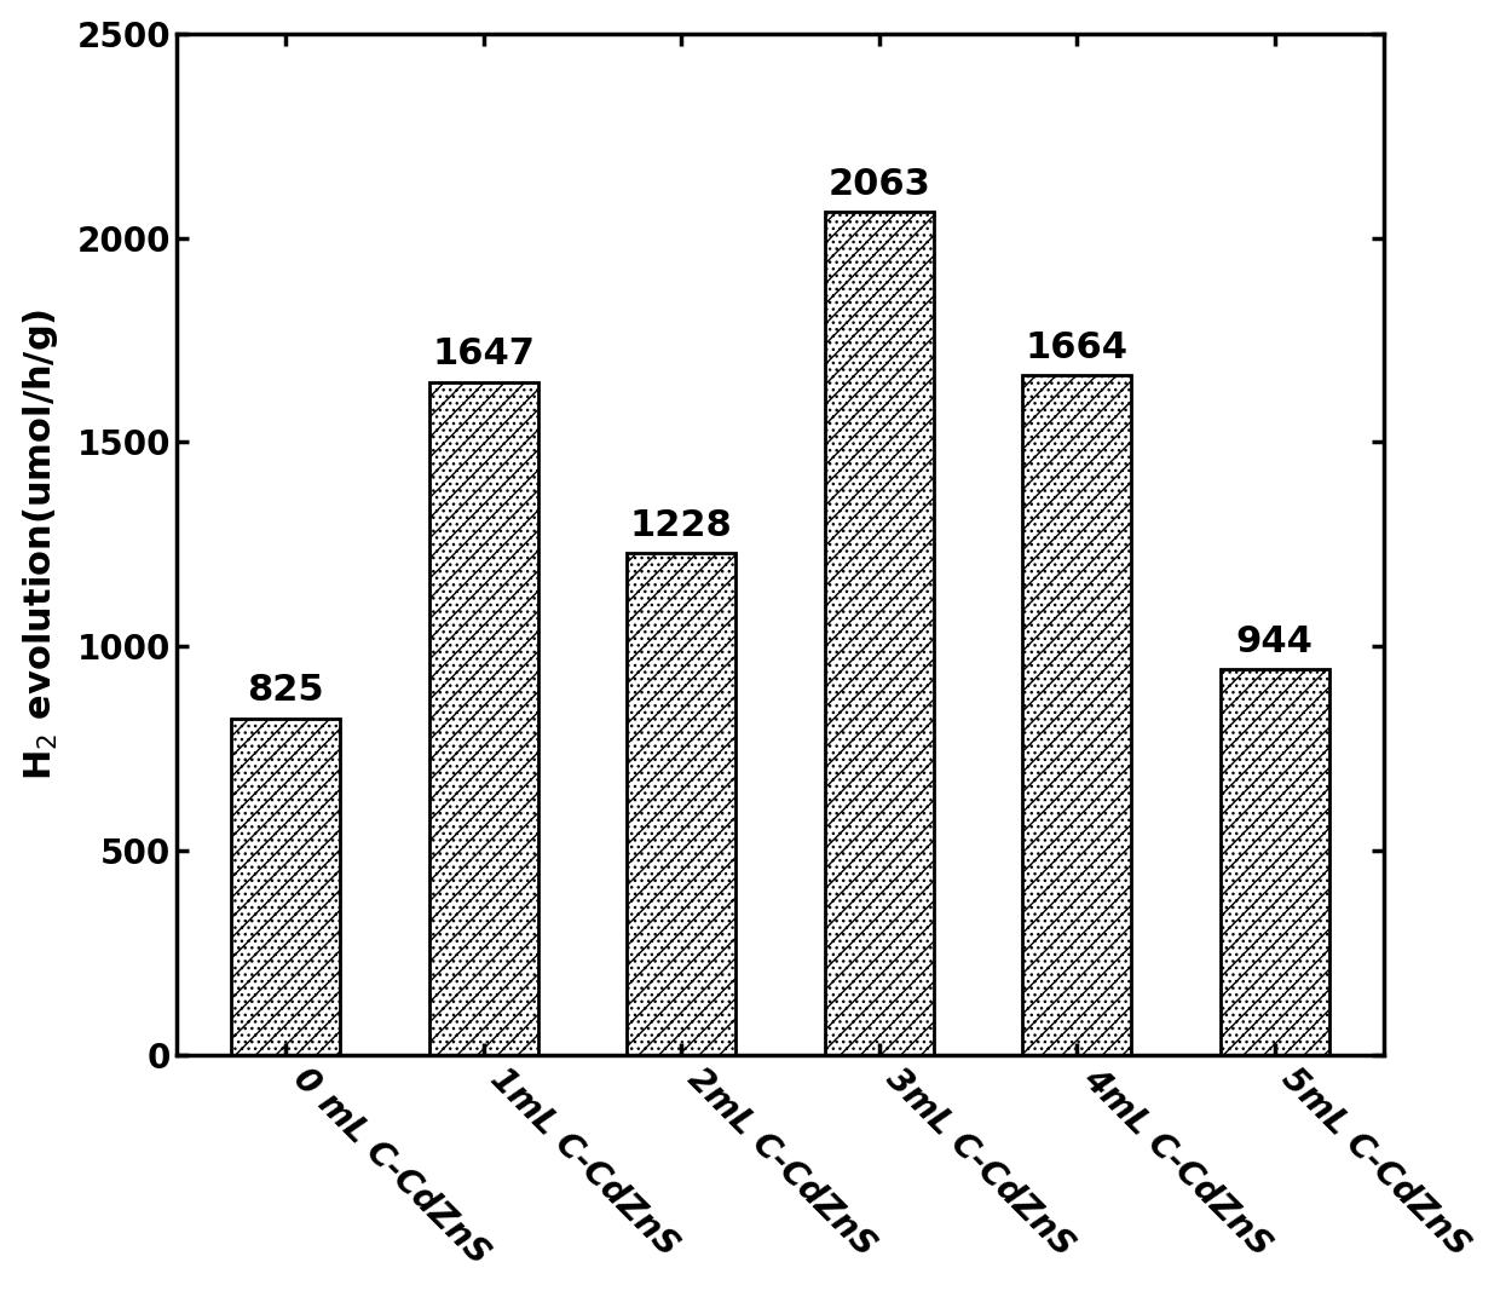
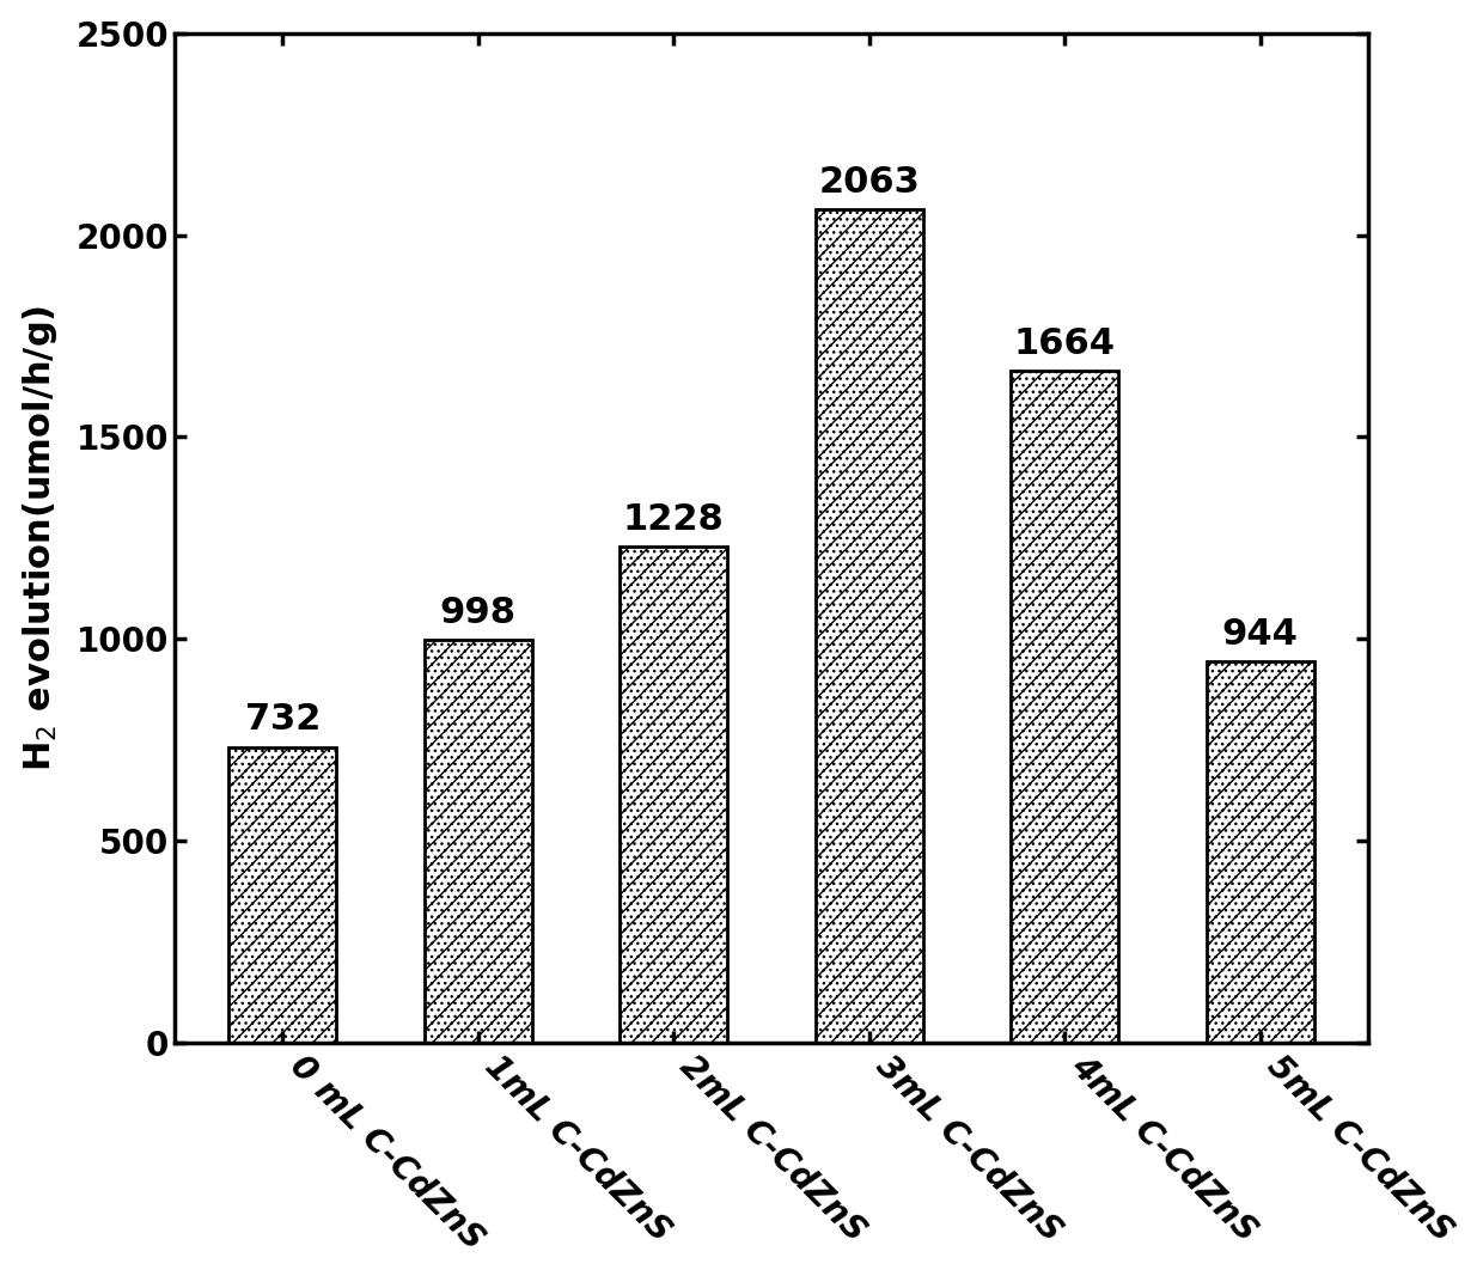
0 mL C-CdZnS: 825 -> 732
1mL C-CdZnS: 1647 -> 998
